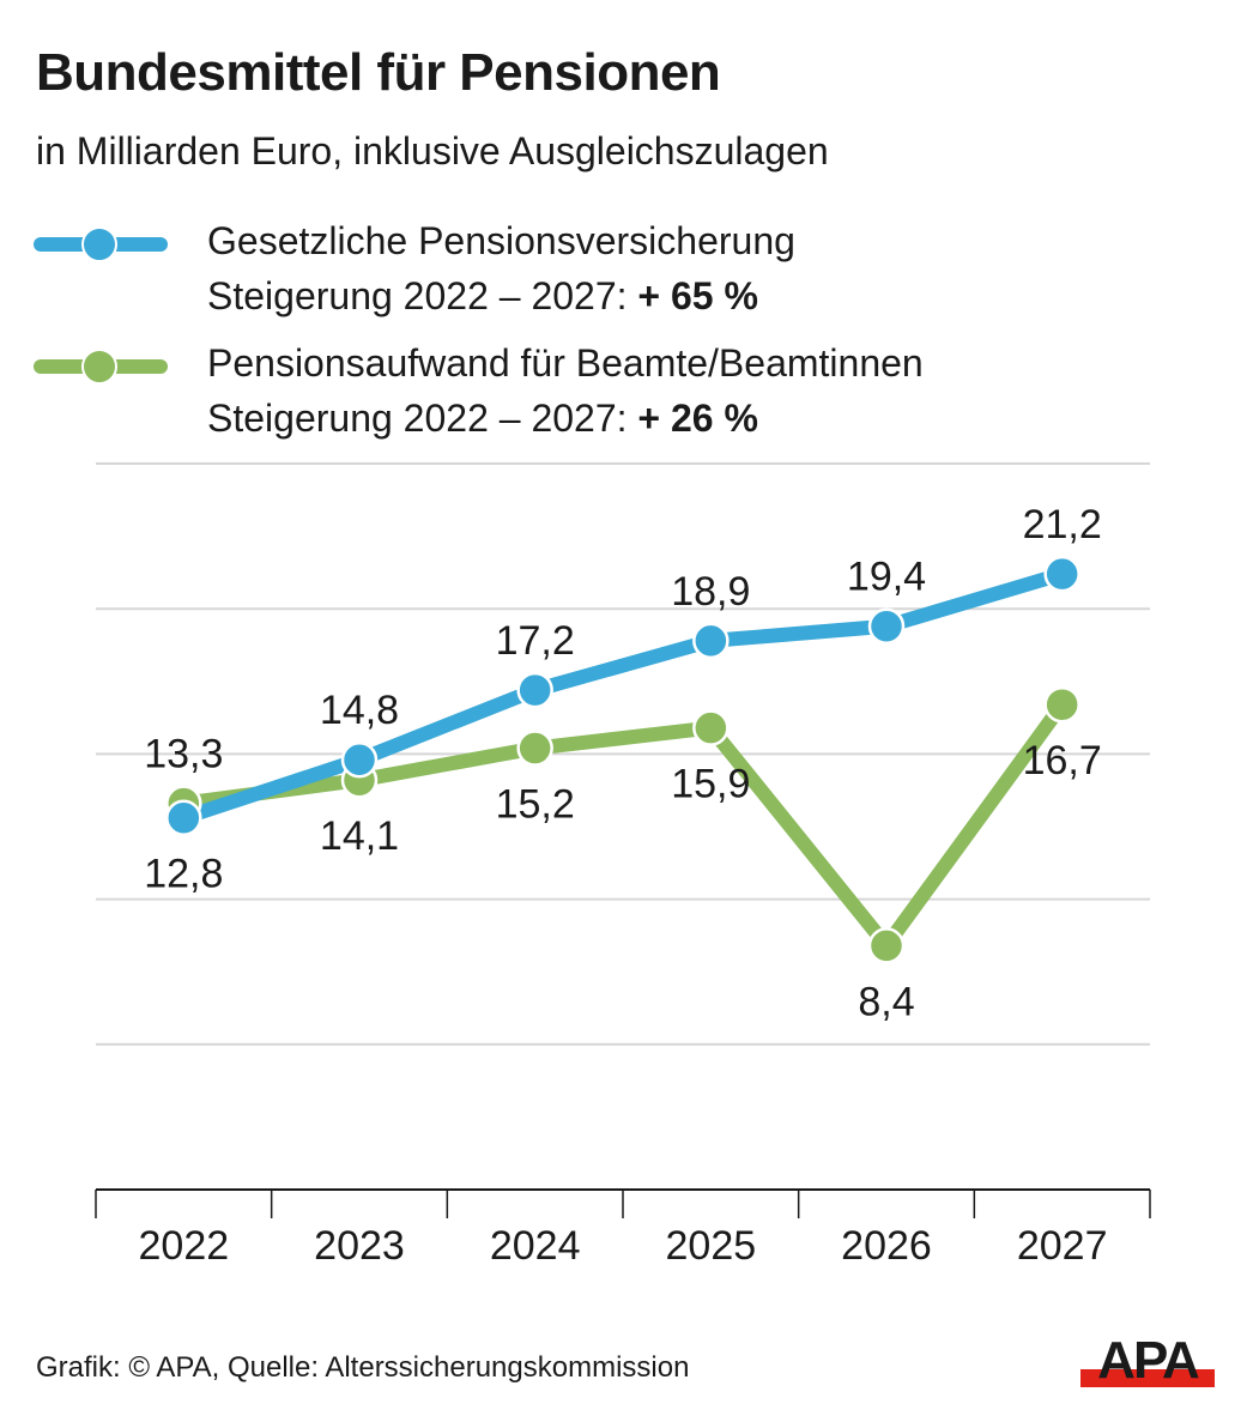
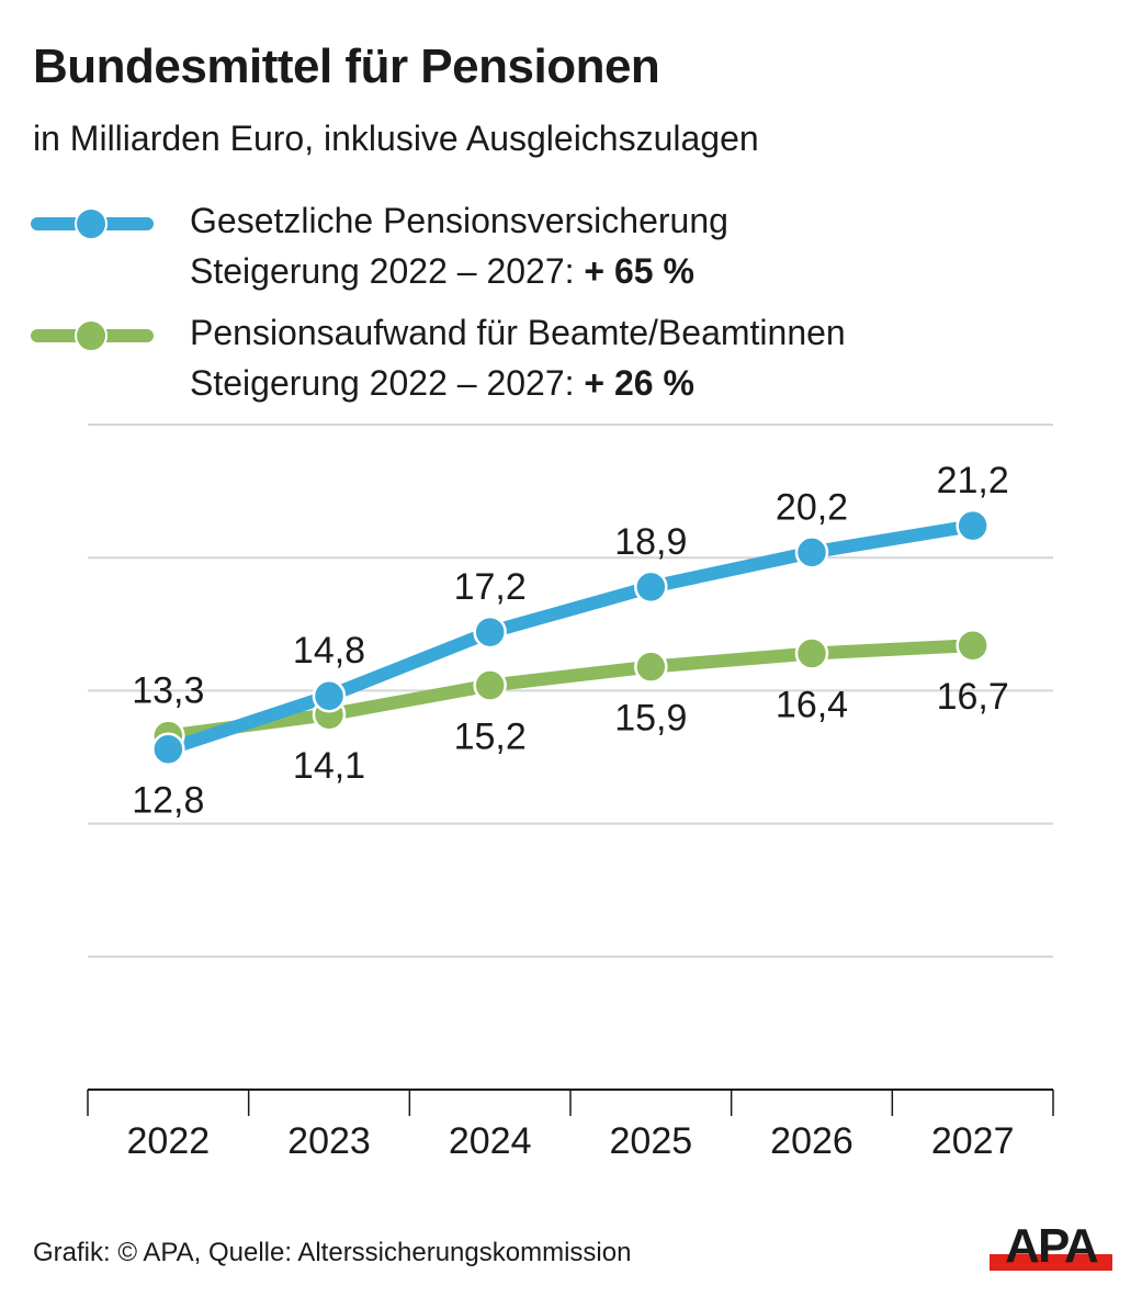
Gesetzliche Pensionsversicherung/2026: 19,4 -> 20,2
Pensionsaufwand für Beamte/Beamtinnen/2026: 8,4 -> 16,4
